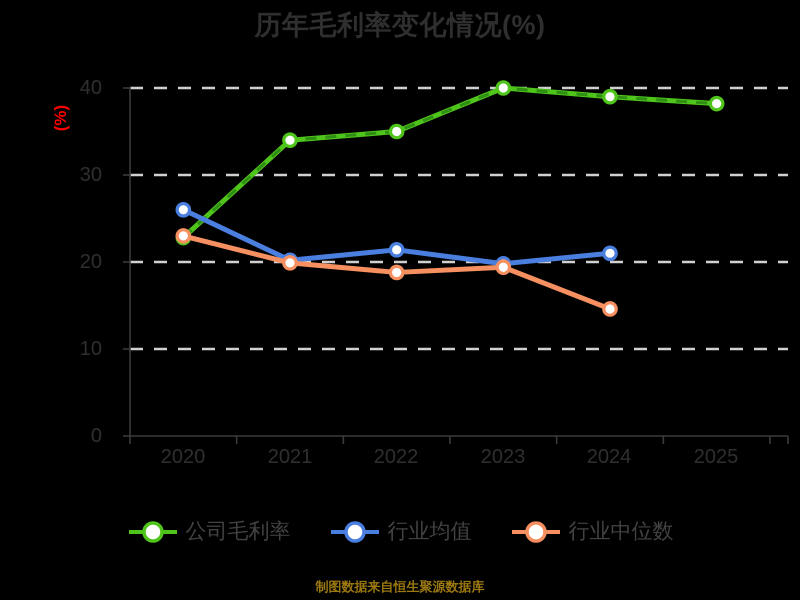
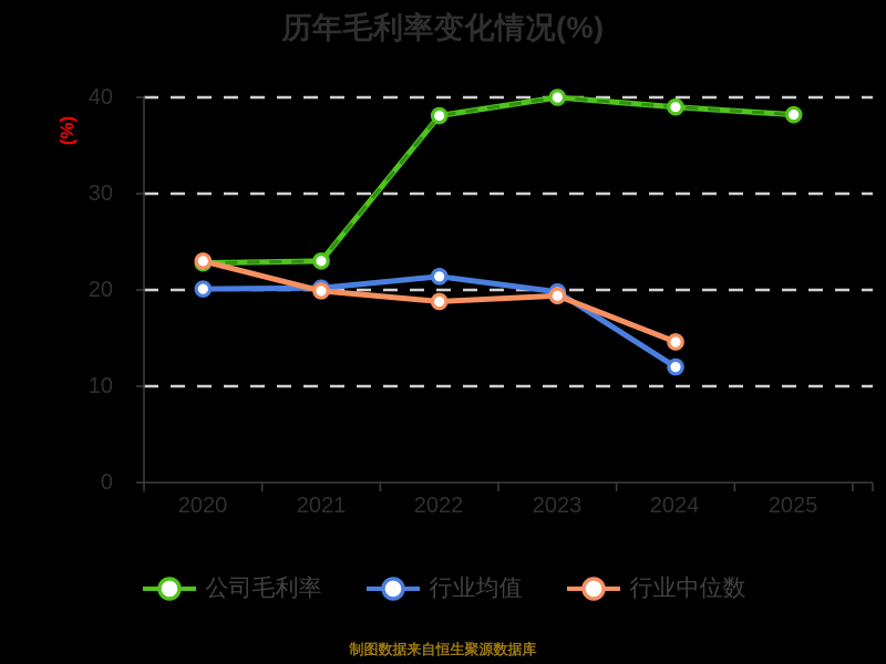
行业均值/2020: 26 -> 20
公司毛利率/2021: 34 -> 23
公司毛利率/2022: 35 -> 38
行业均值/2024: 21 -> 12
